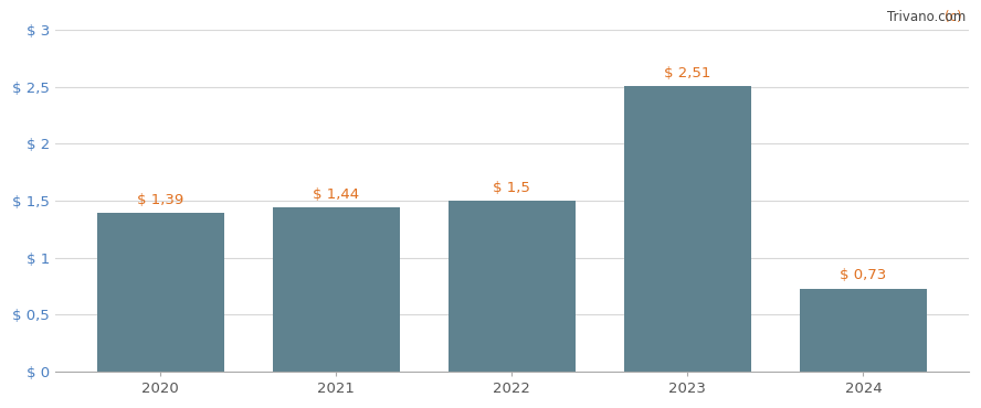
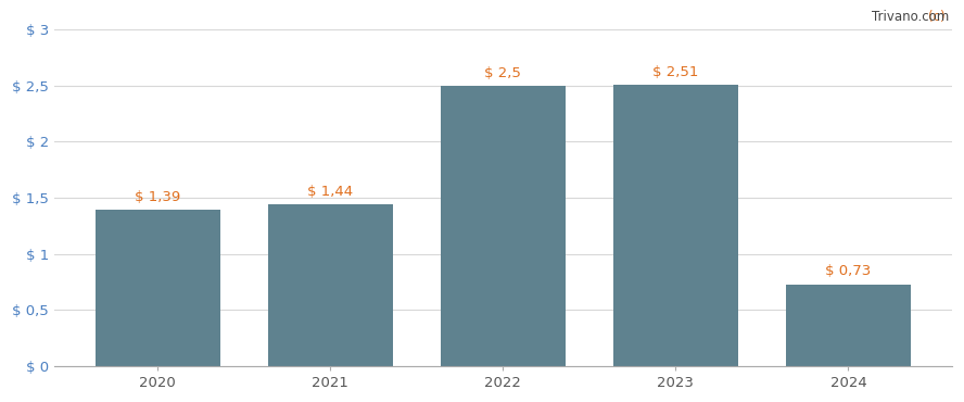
2022: 1,5 -> 2,5
